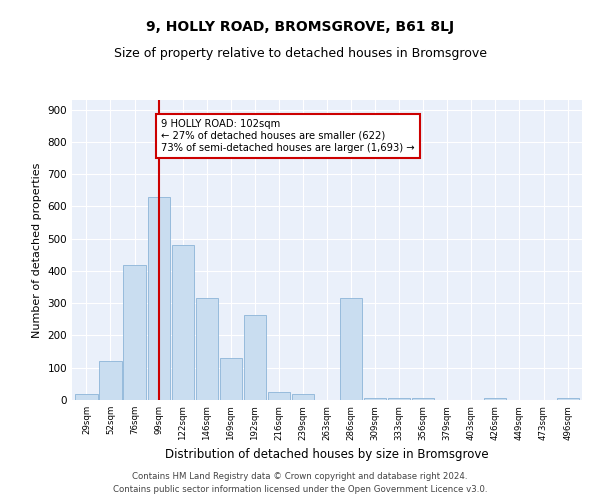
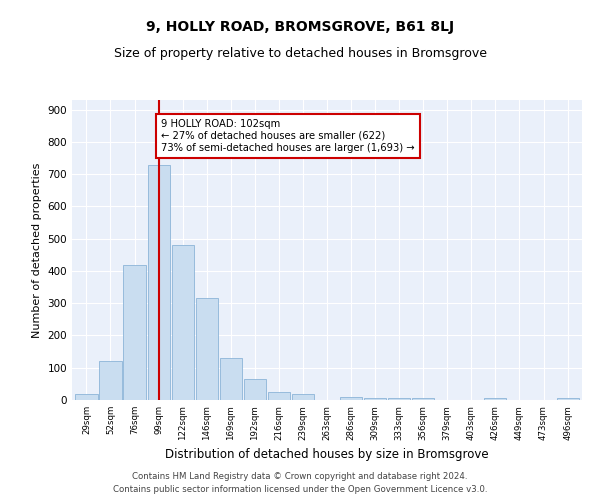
99sqm: 630 -> 730
192sqm: 265 -> 65
286sqm: 315 -> 10
